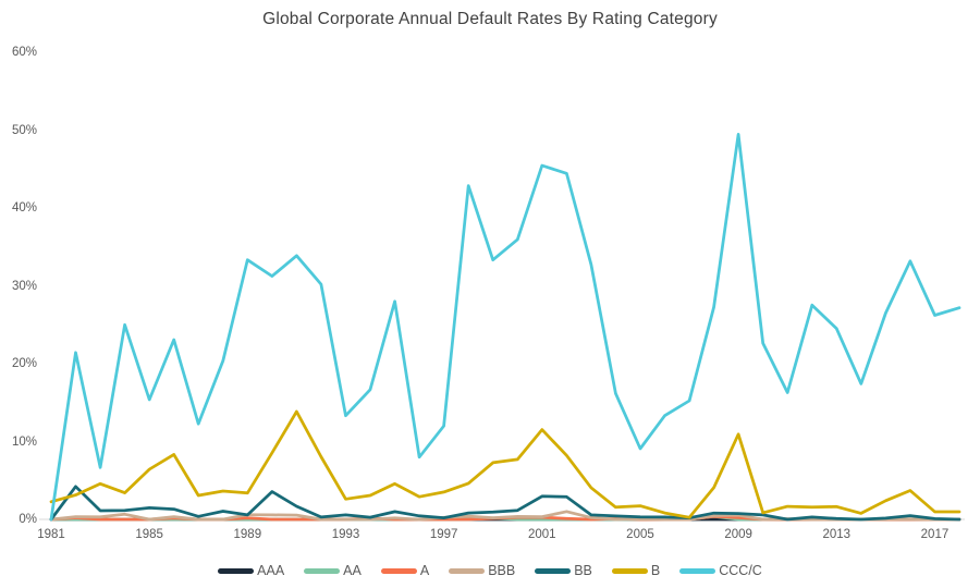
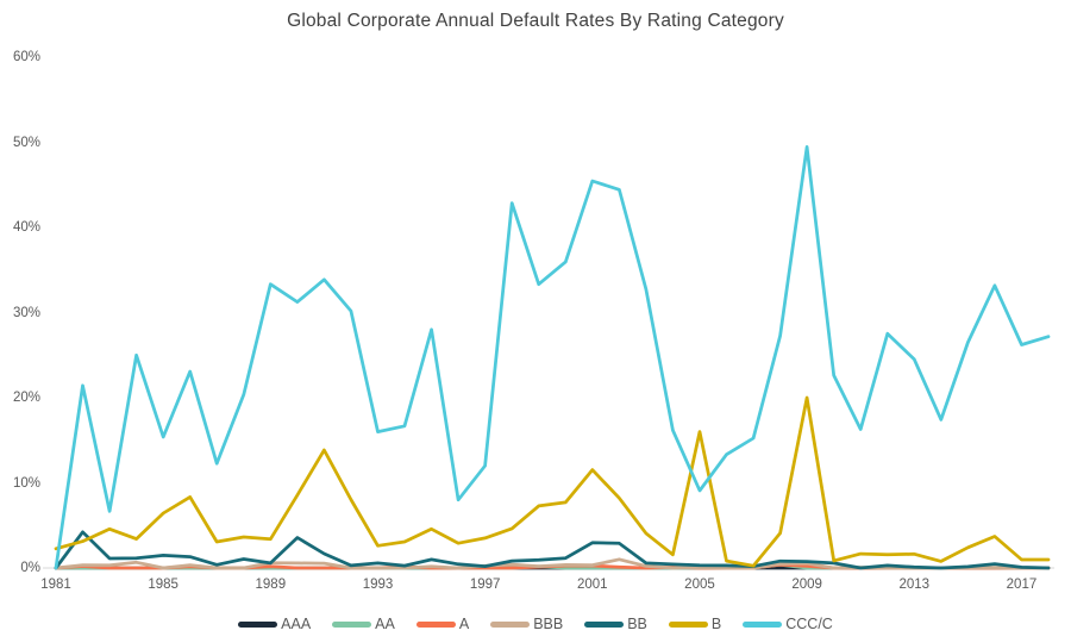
CCC/C/1993: 13% -> 16%
B/2005: 2% -> 16%
B/2009: 11% -> 20%
